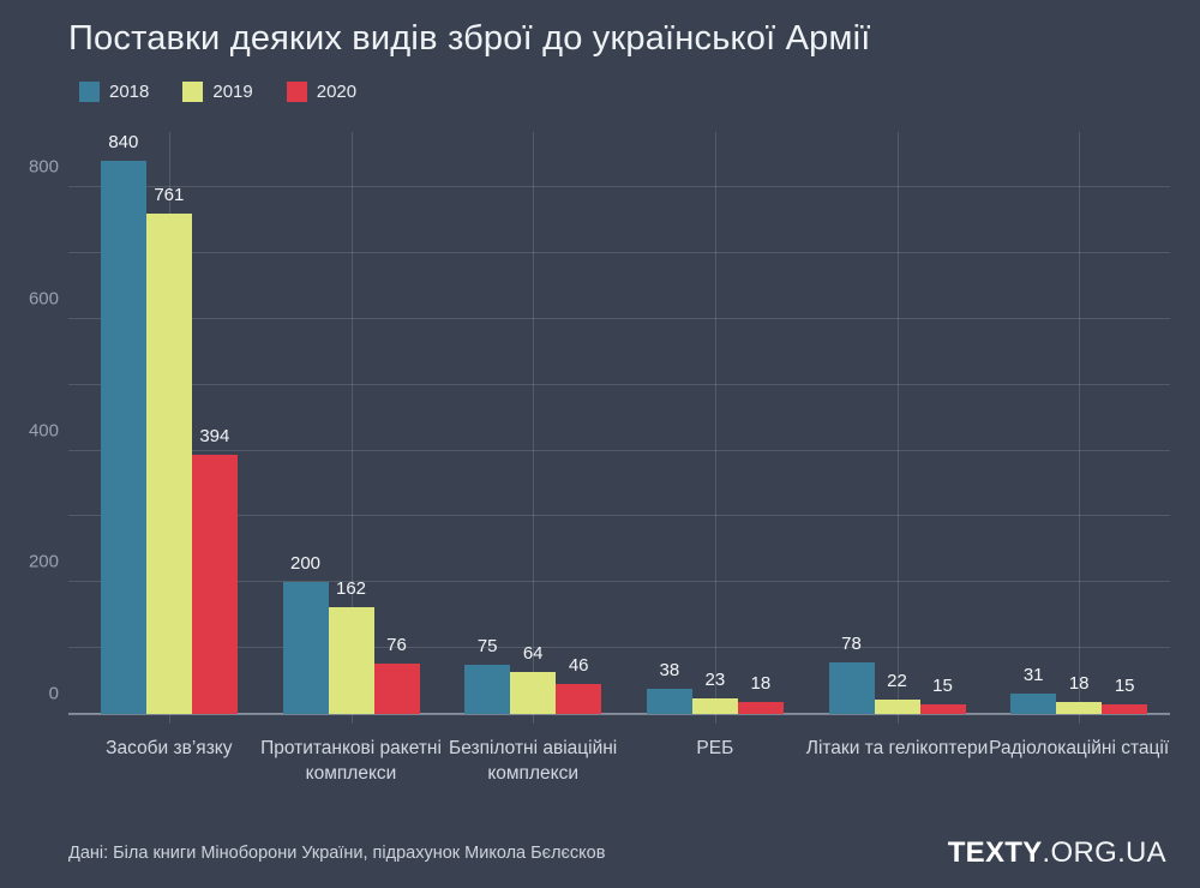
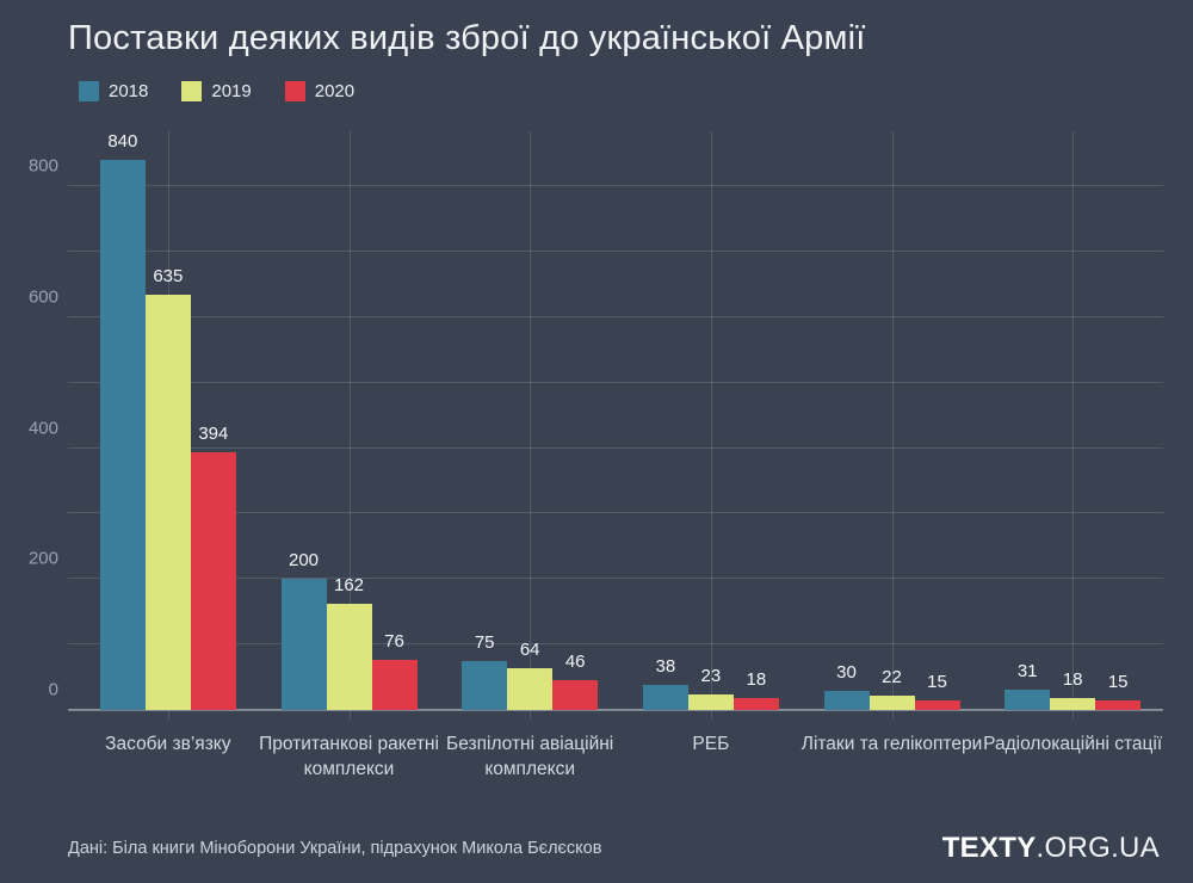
2019/Засоби зв’язку: 761 -> 635
2018/Літаки та гелікоптери: 78 -> 30
